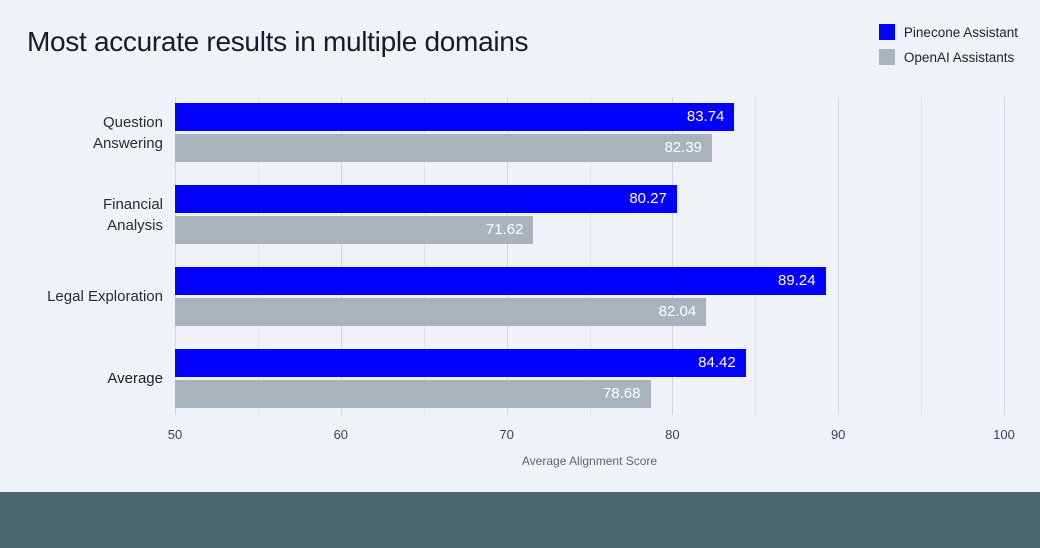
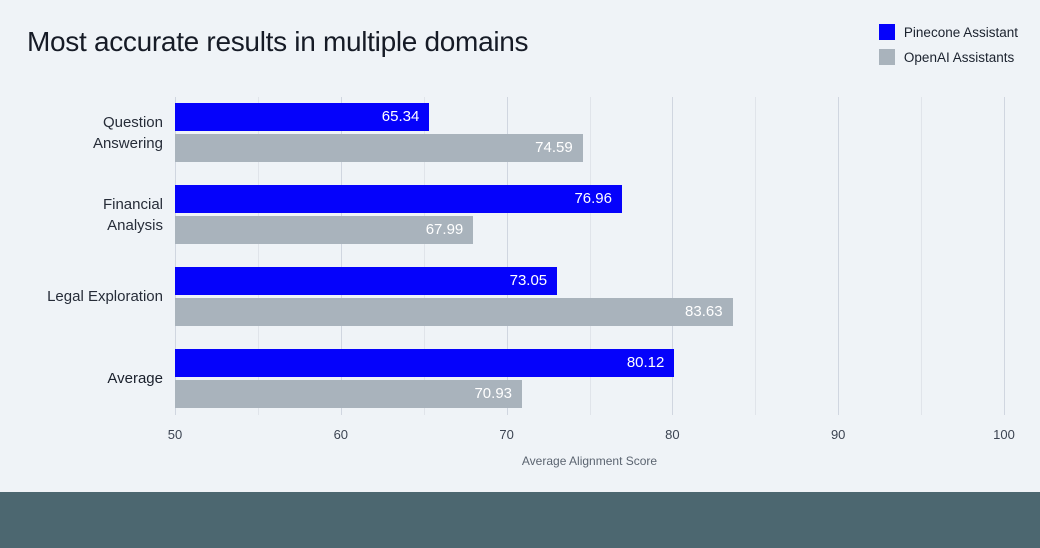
Pinecone Assistant/Question Answering: 83.74 -> 65.34
OpenAI Assistants/Question Answering: 82.39 -> 74.59
Pinecone Assistant/Financial Analysis: 80.27 -> 76.96
OpenAI Assistants/Financial Analysis: 71.62 -> 67.99
Pinecone Assistant/Legal Exploration: 89.24 -> 73.05
OpenAI Assistants/Legal Exploration: 82.04 -> 83.63
Pinecone Assistant/Average: 84.42 -> 80.12
OpenAI Assistants/Average: 78.68 -> 70.93
